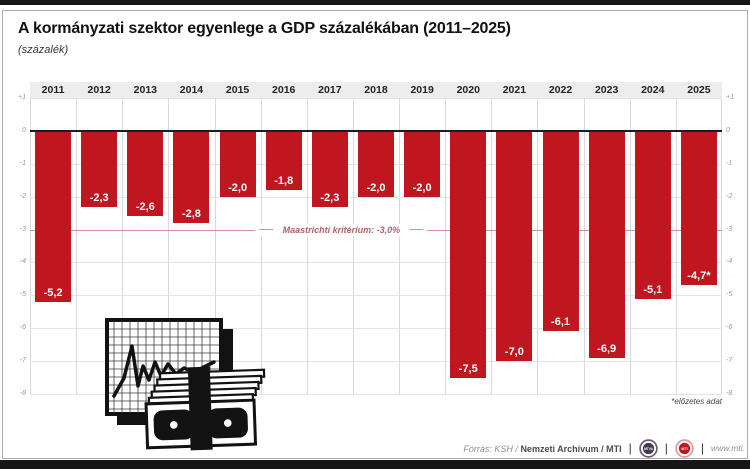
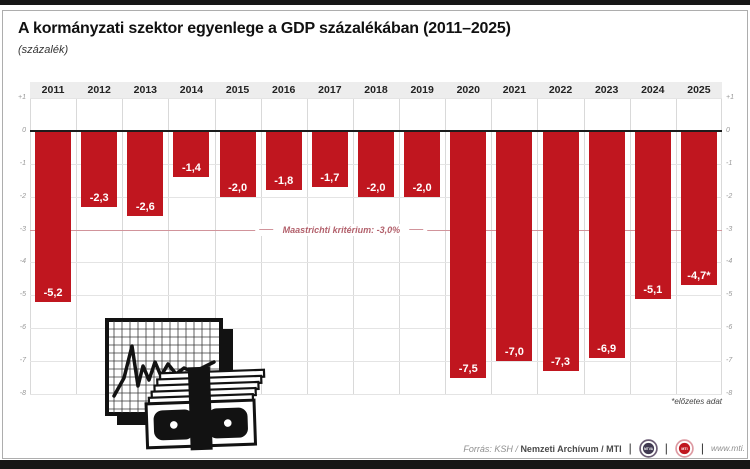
2014: -2,8 -> -1,4
2017: -2,3 -> -1,7
2022: -6,1 -> -7,3
